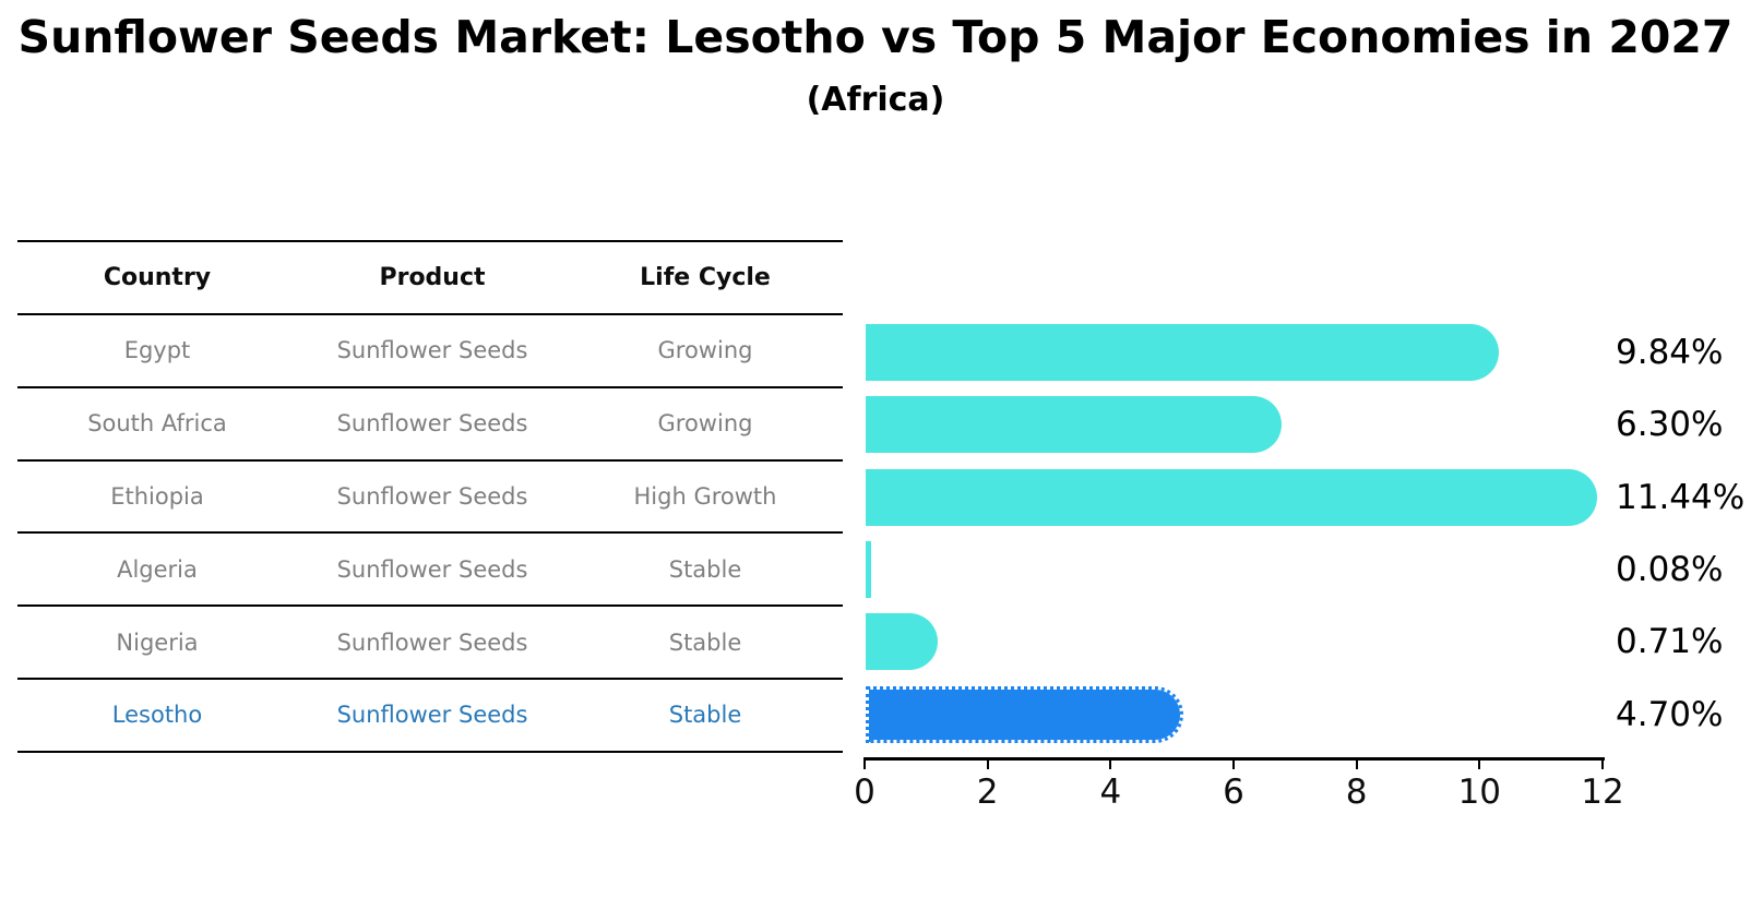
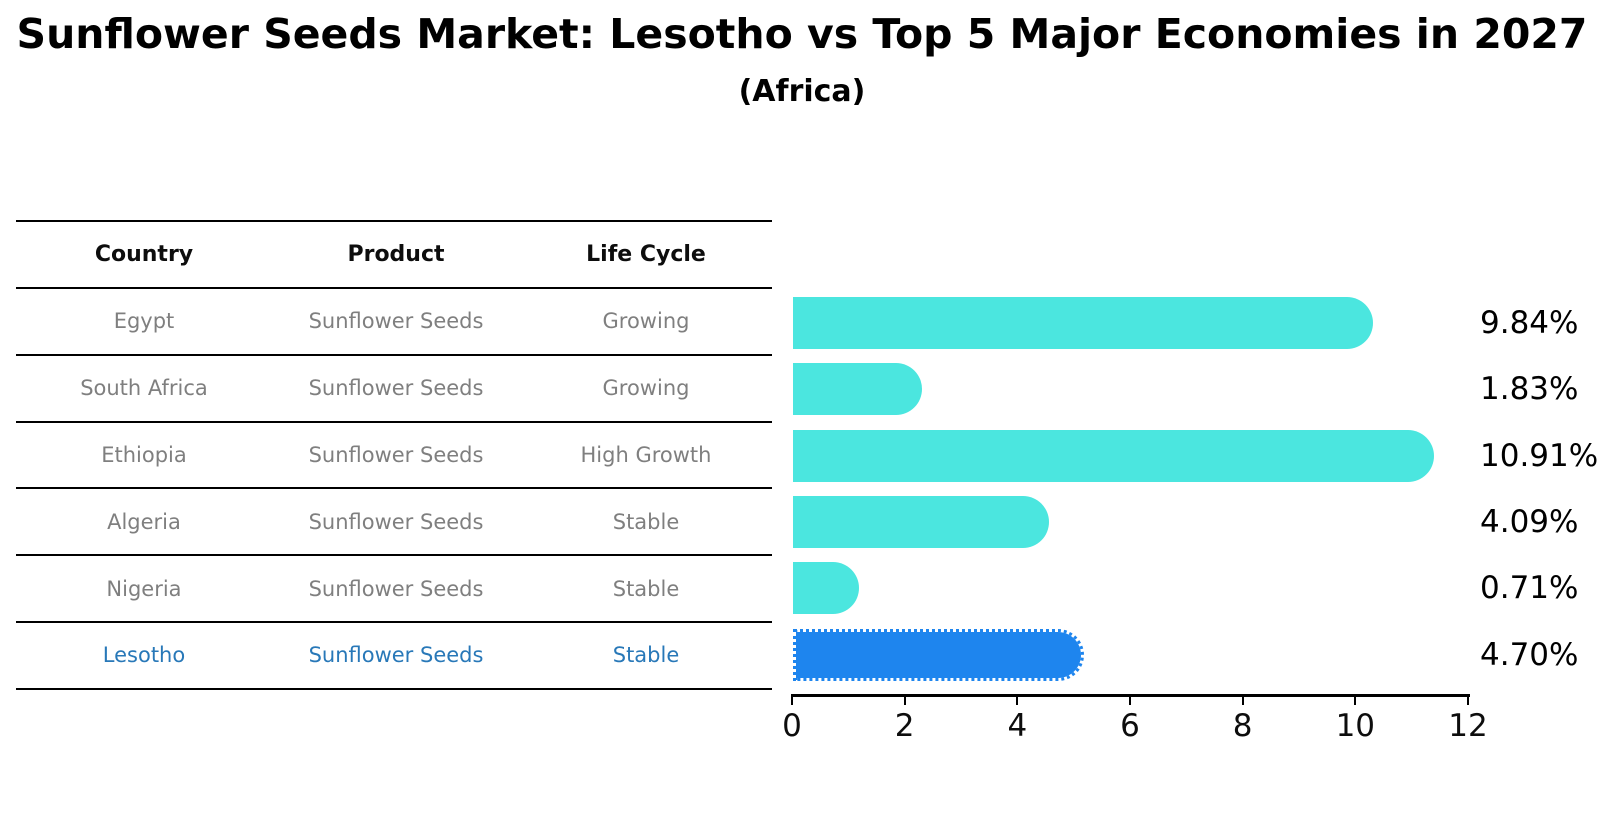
South Africa: 6.30% -> 1.83%
Ethiopia: 11.44% -> 10.91%
Algeria: 0.08% -> 4.09%
